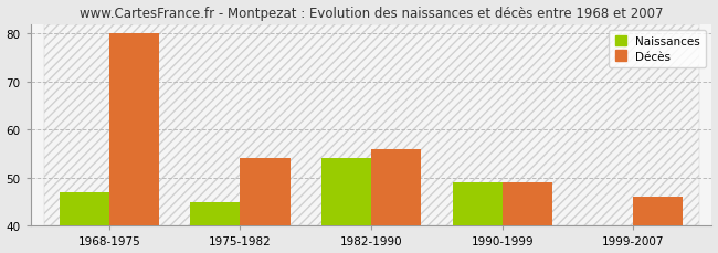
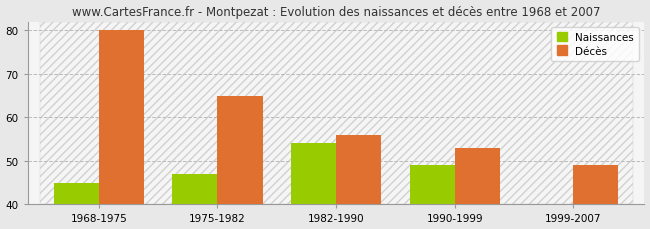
Naissances/1968-1975: 47 -> 45
Naissances/1975-1982: 45 -> 47
Décès/1975-1982: 54 -> 65
Décès/1990-1999: 49 -> 53
Décès/1999-2007: 46 -> 49
